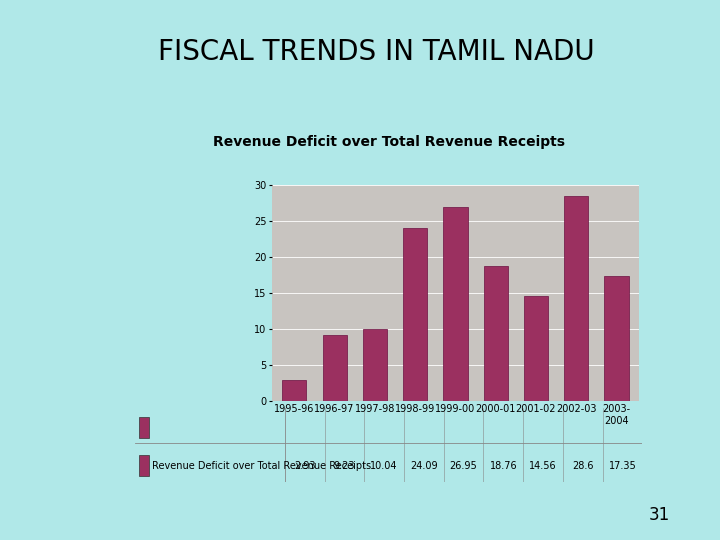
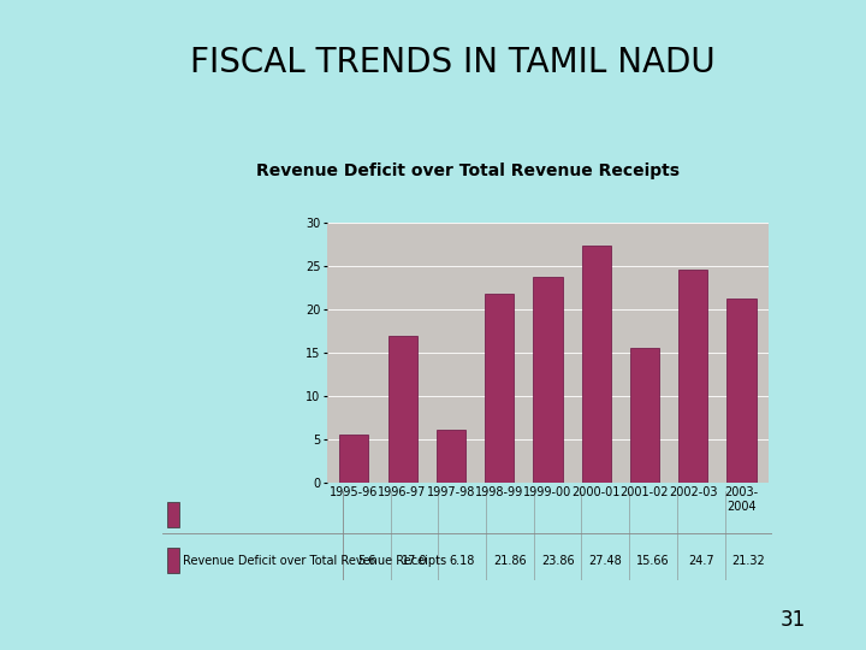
1995-96: 2.9 -> 5.6
1996-97: 9.2 -> 17.0
1997-98: 10.04 -> 6.18
1998-99: 24.09 -> 21.86
1999-00: 26.95 -> 23.86
2000-01: 18.76 -> 27.48
2001-02: 14.56 -> 15.66
2002-03: 28.6 -> 24.7
2003- 2004: 17.35 -> 21.32
